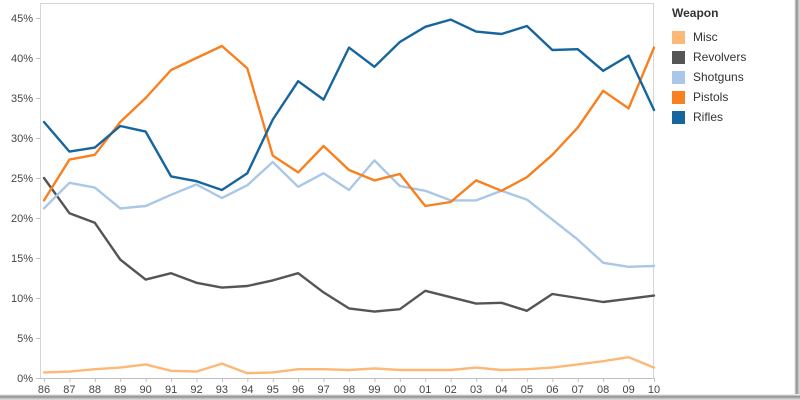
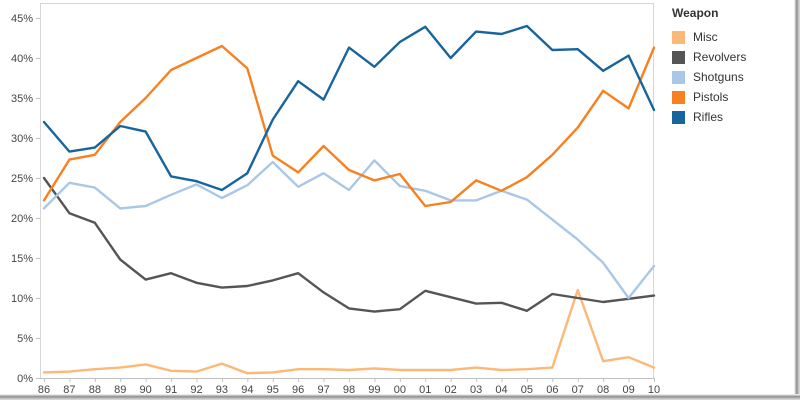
Rifles/02: 45% -> 40%
Misc/07: 2% -> 11%
Shotguns/09: 14% -> 10%
